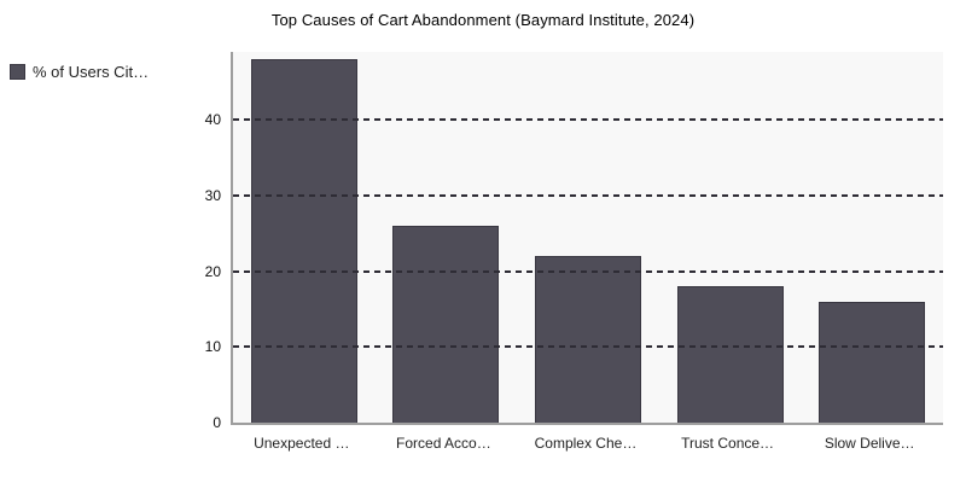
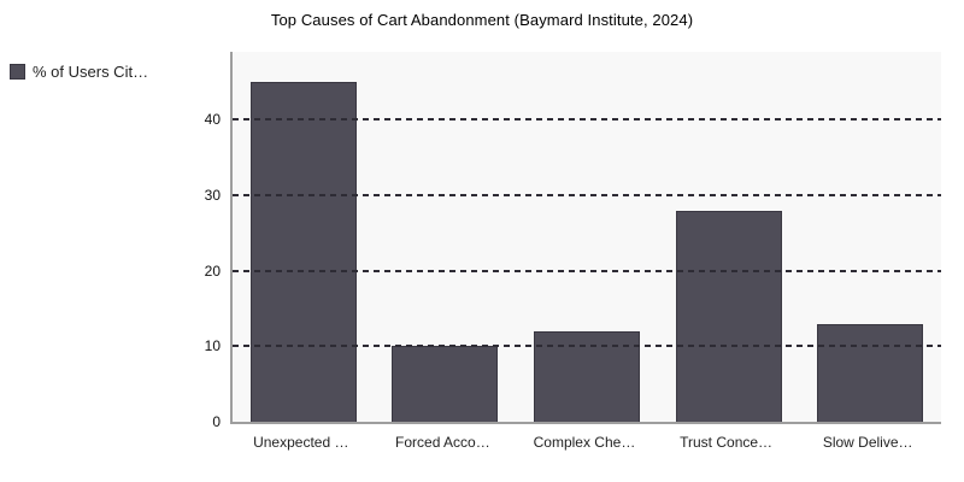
Unexpected …: 48 -> 45
Forced Acco…: 26 -> 10
Complex Che…: 22 -> 12
Trust Conce…: 18 -> 28
Slow Delive…: 16 -> 13
